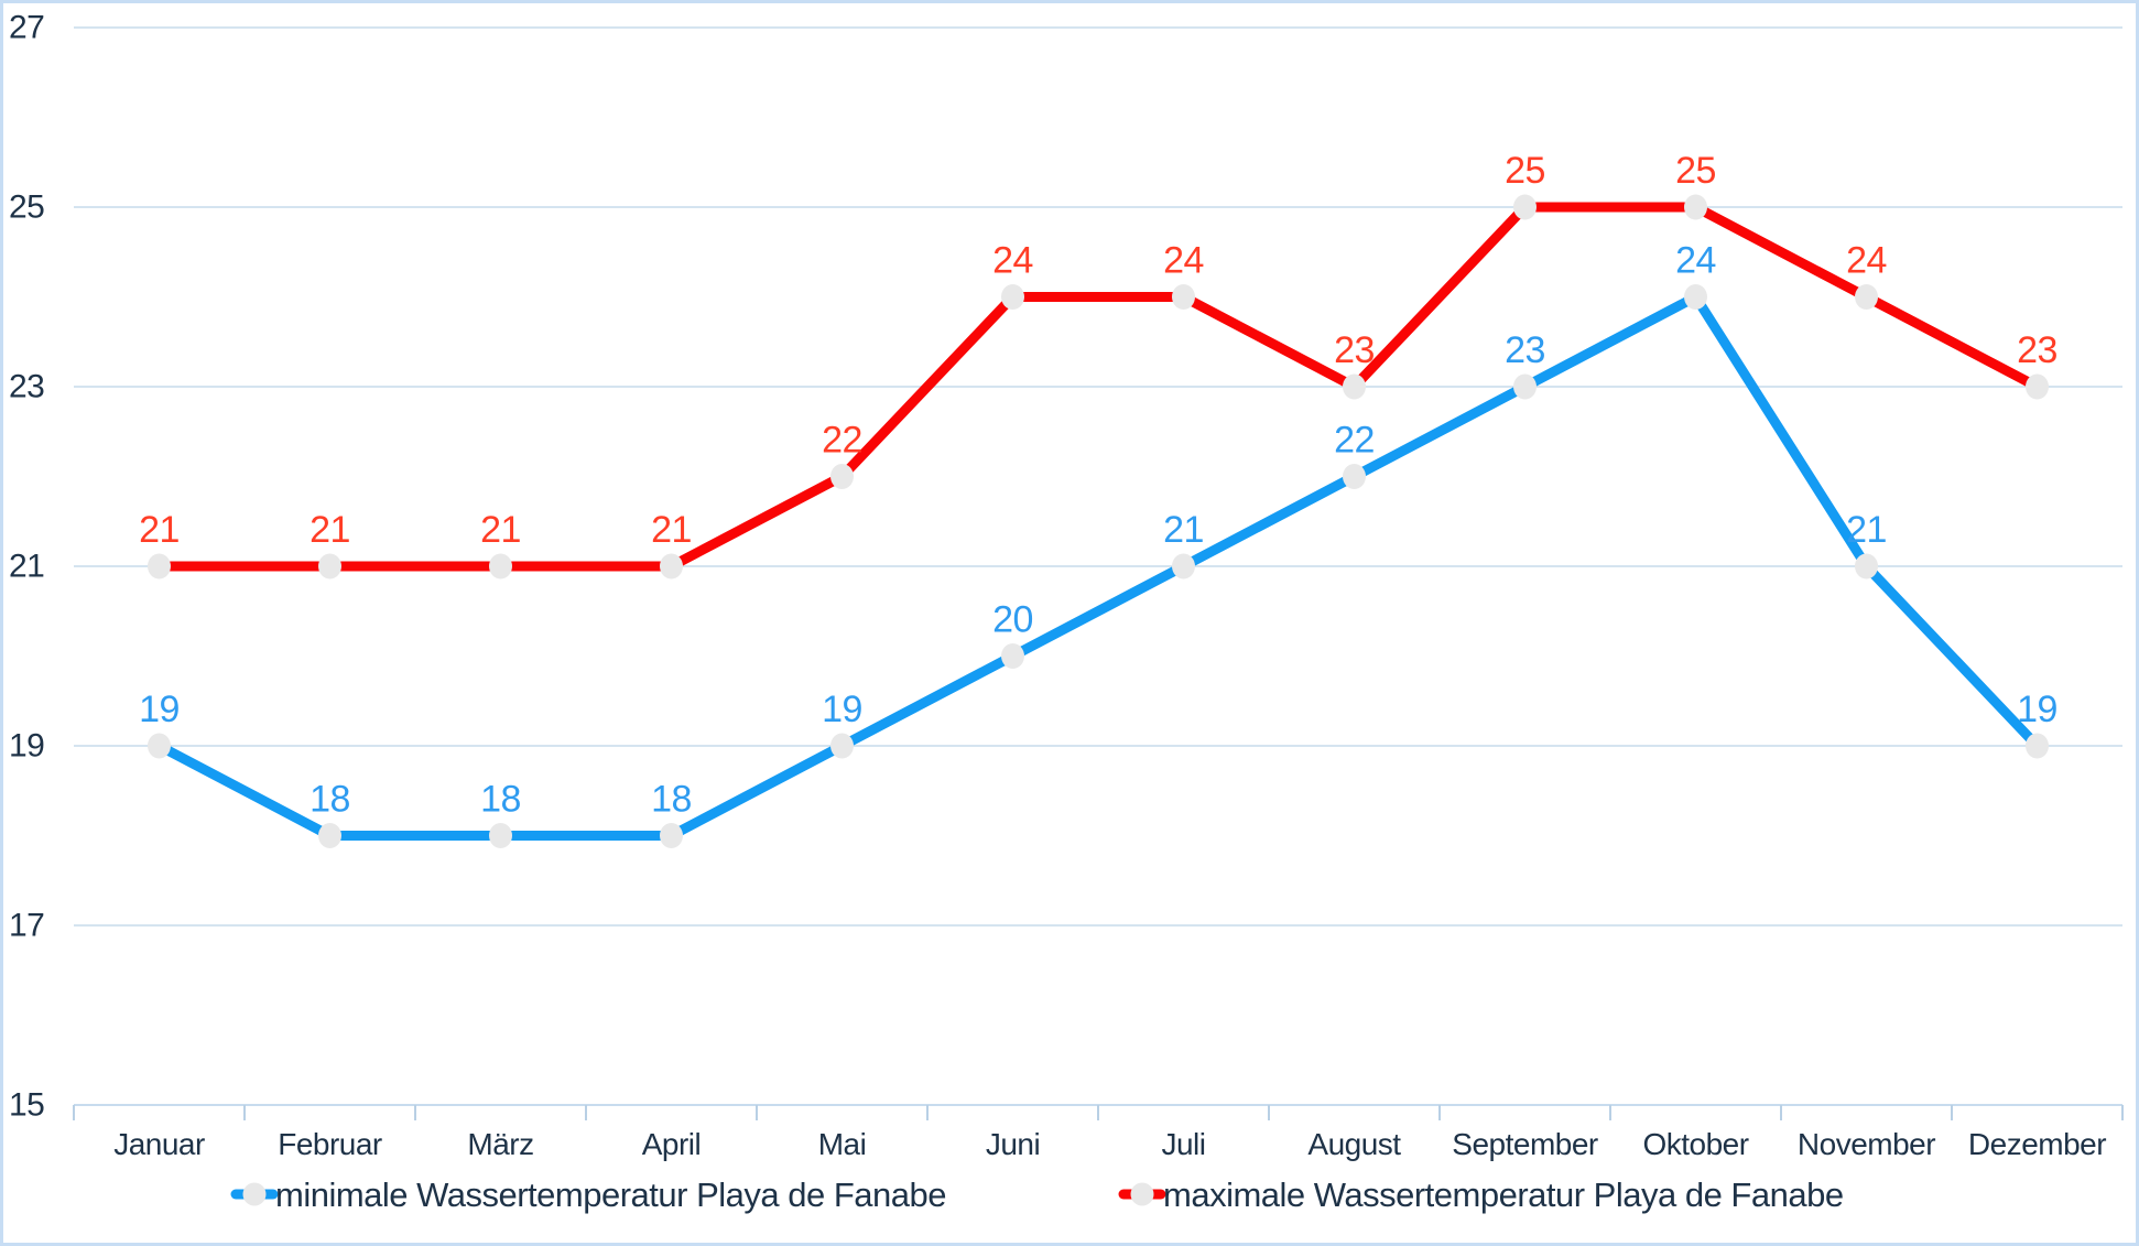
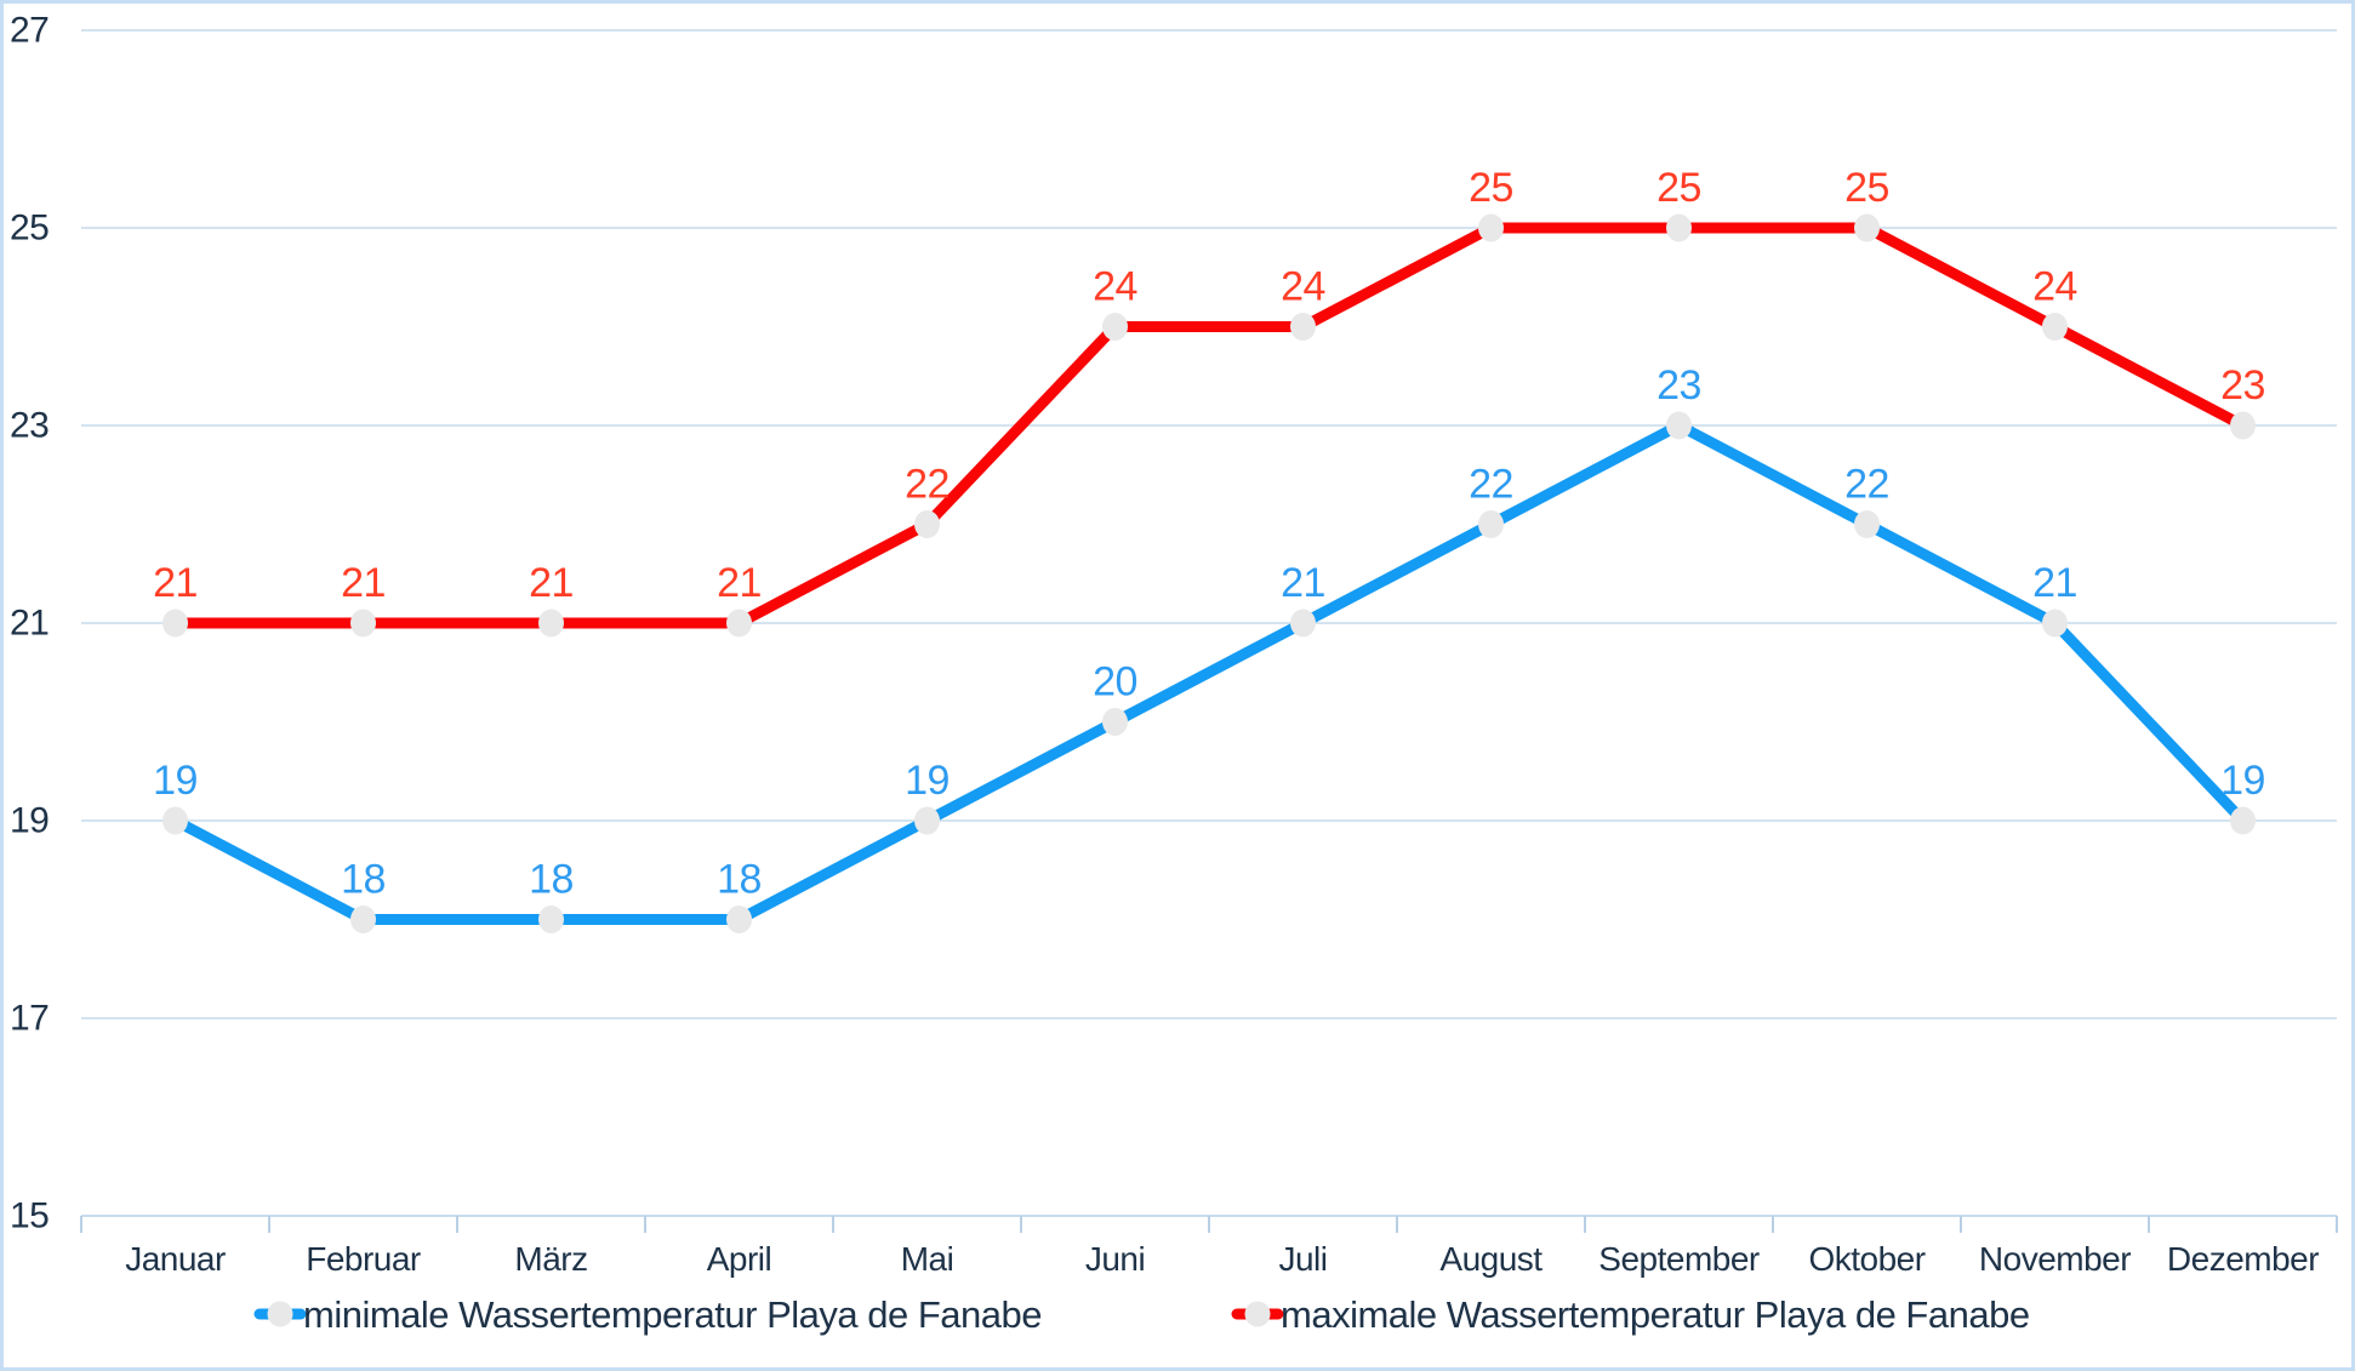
maximale Wassertemperatur Playa de Fanabe/August: 23 -> 25
minimale Wassertemperatur Playa de Fanabe/Oktober: 24 -> 22
